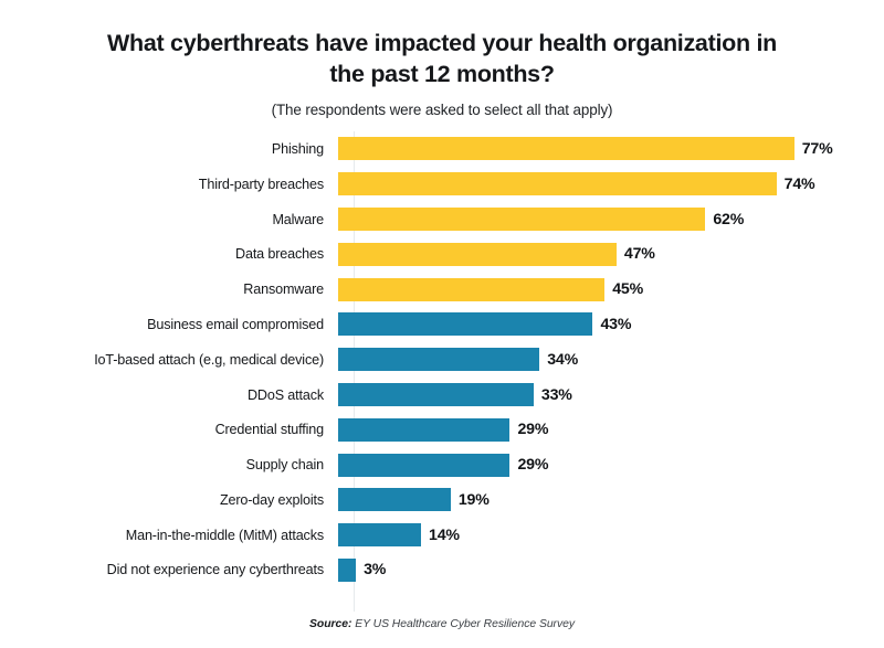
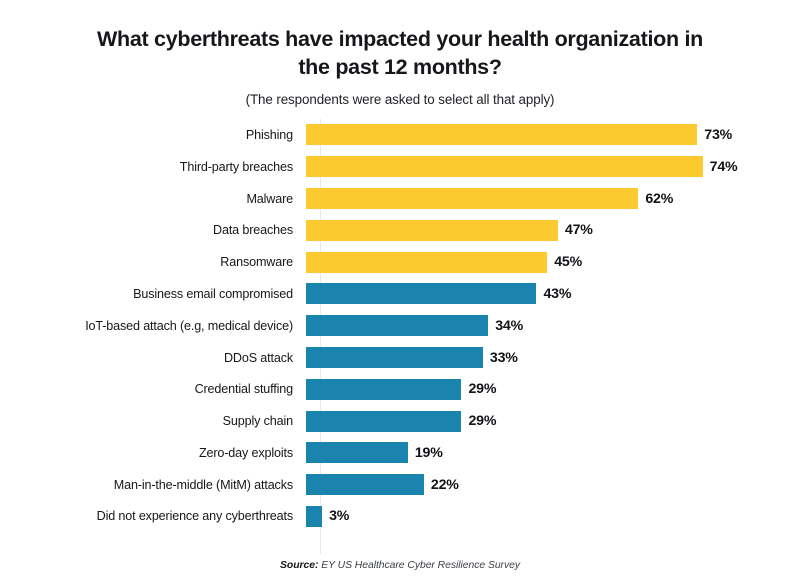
Phishing: 77% -> 73%
Man-in-the-middle (MitM) attacks: 14% -> 22%
